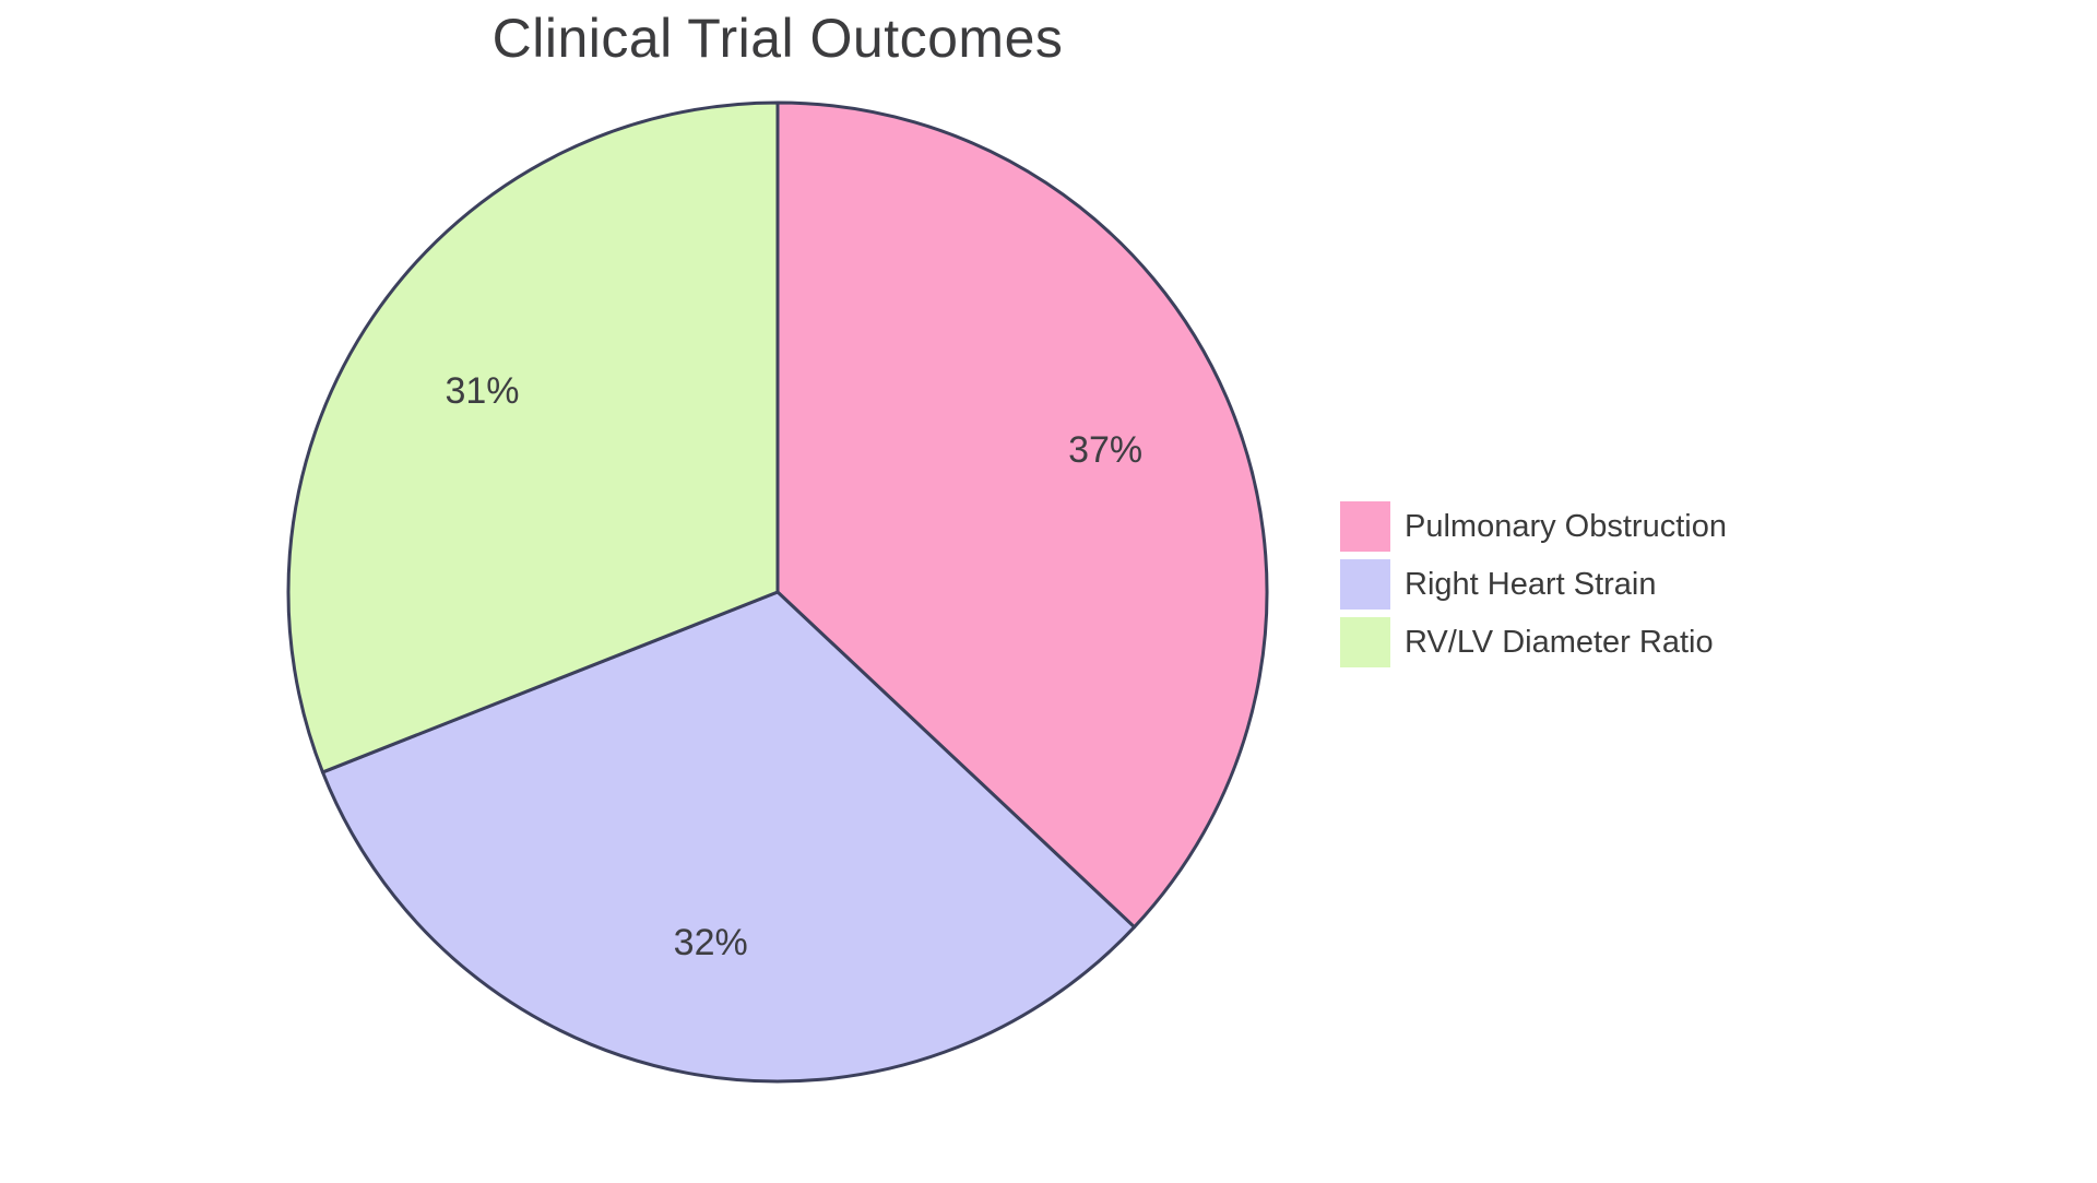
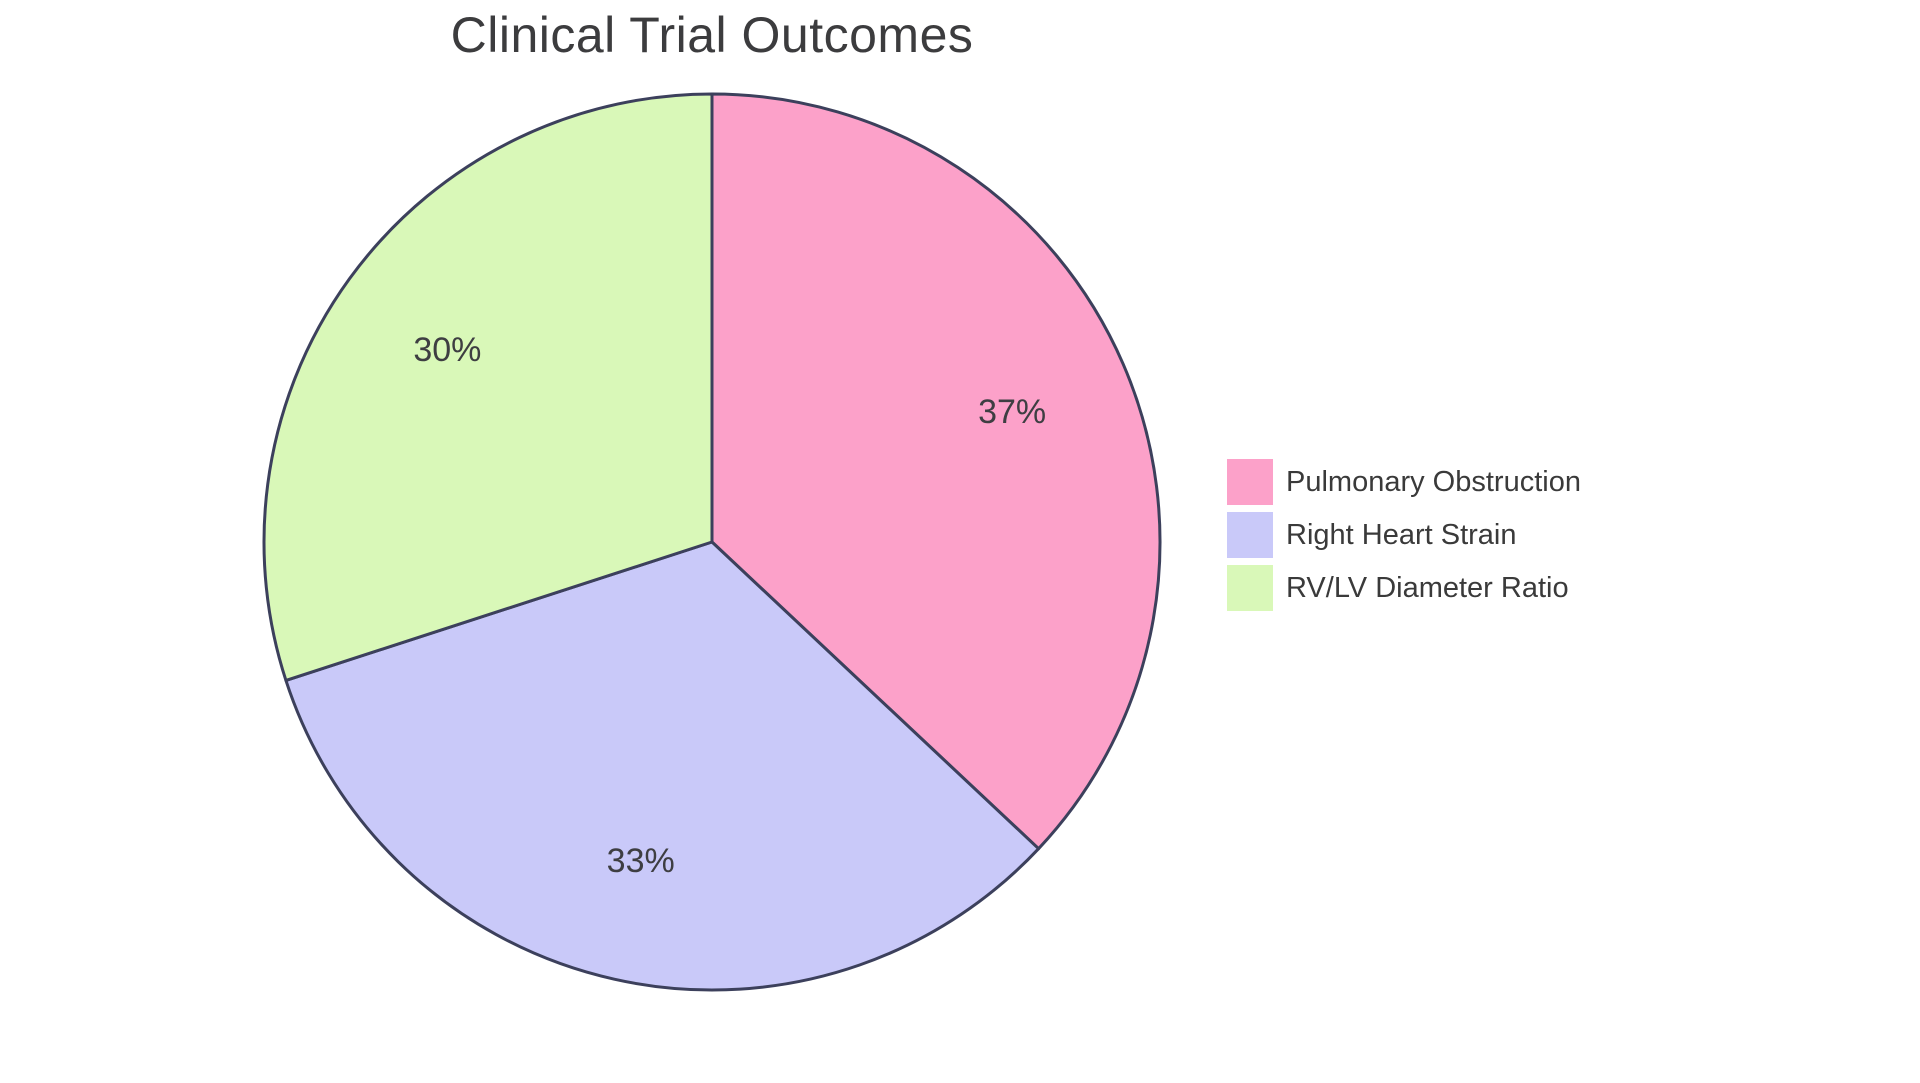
Right Heart Strain: 32% -> 33%
RV/LV Diameter Ratio: 31% -> 30%
